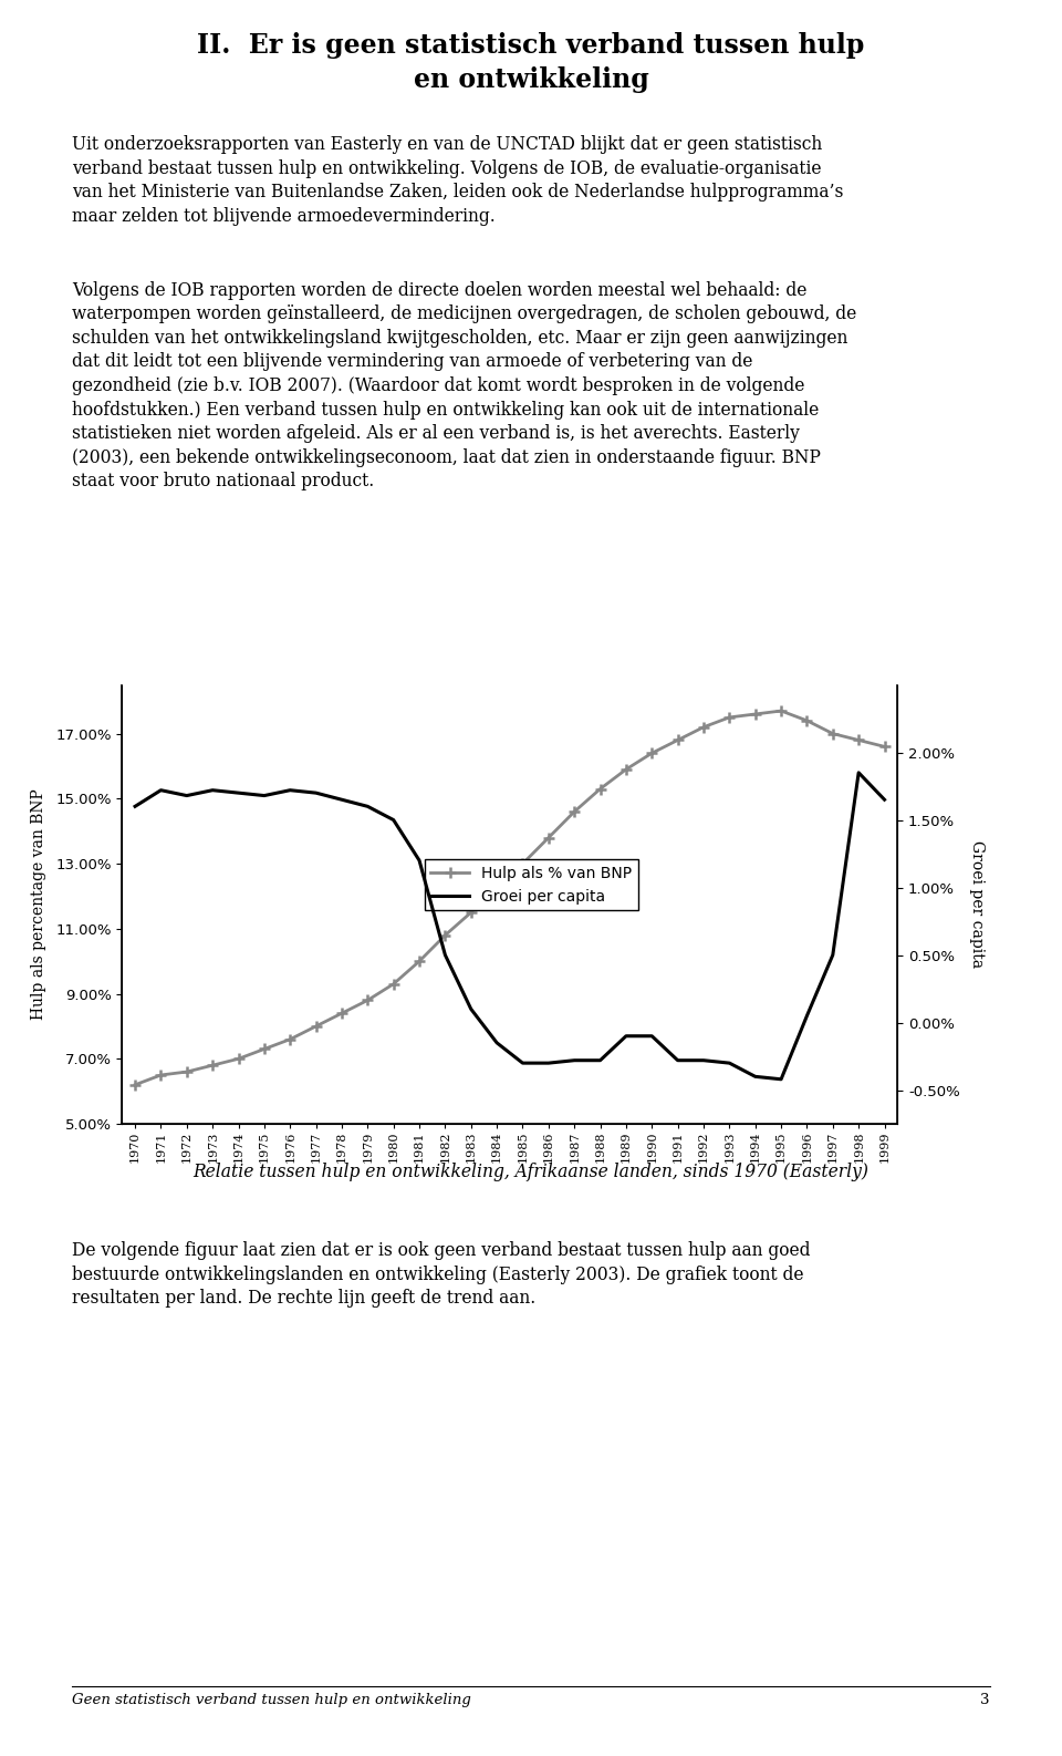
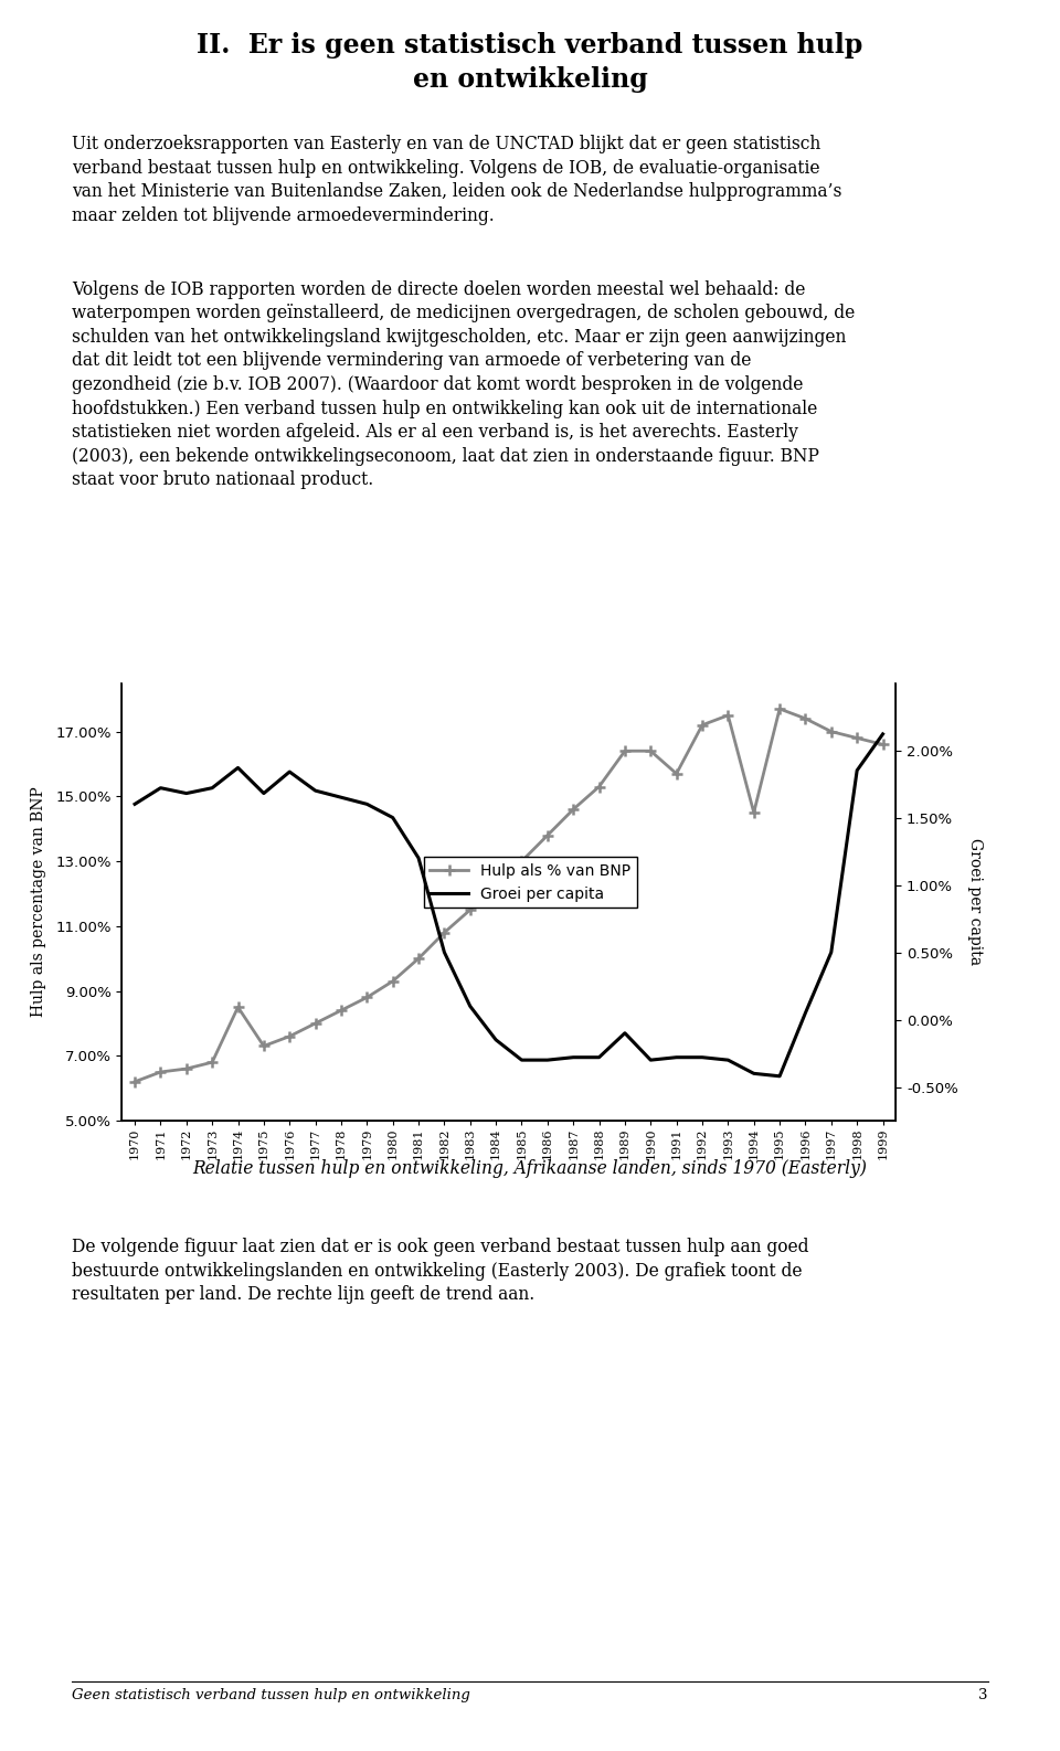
Hulp als % van BNP/1974: 7.0% -> 8.5%
Groei per capita/1974: 1.70% -> 1.87%
Groei per capita/1976: 1.72% -> 1.84%
Hulp als % van BNP/1989: 15.9% -> 16.4%
Groei per capita/1990: -0.10% -> -0.30%
Hulp als % van BNP/1991: 16.8% -> 15.7%
Hulp als % van BNP/1994: 17.6% -> 14.5%
Groei per capita/1999: 1.65% -> 2.12%
